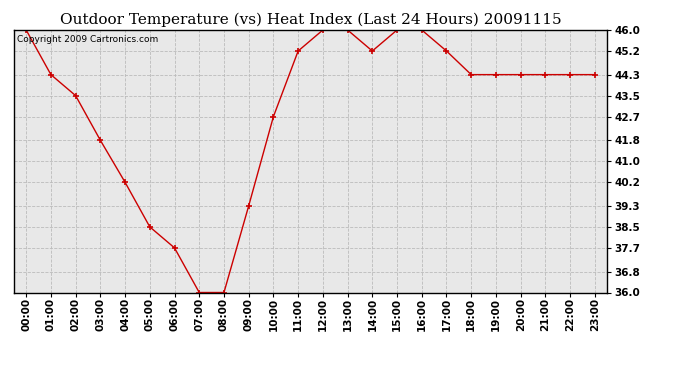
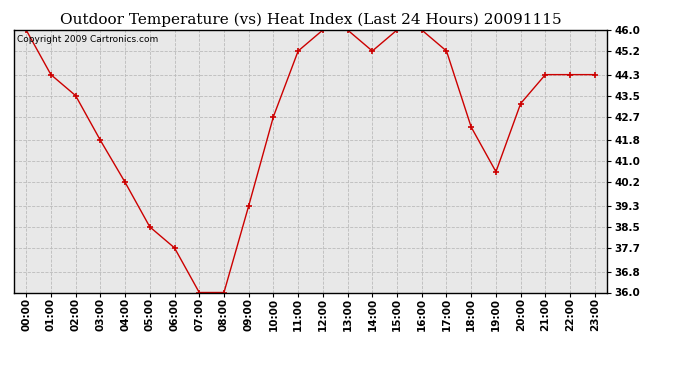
18:00: 44.3 -> 42.3
19:00: 44.3 -> 40.6
20:00: 44.3 -> 43.2
